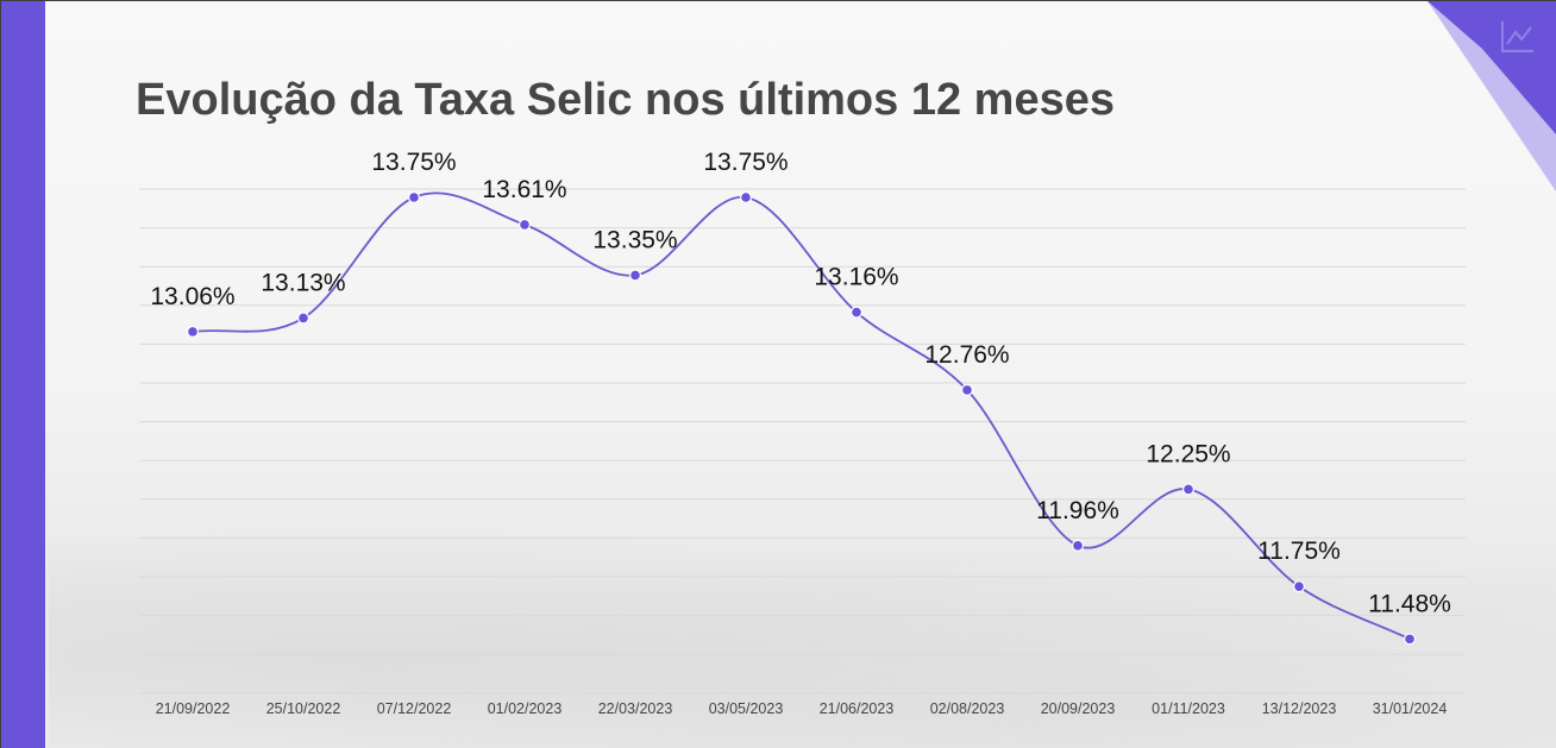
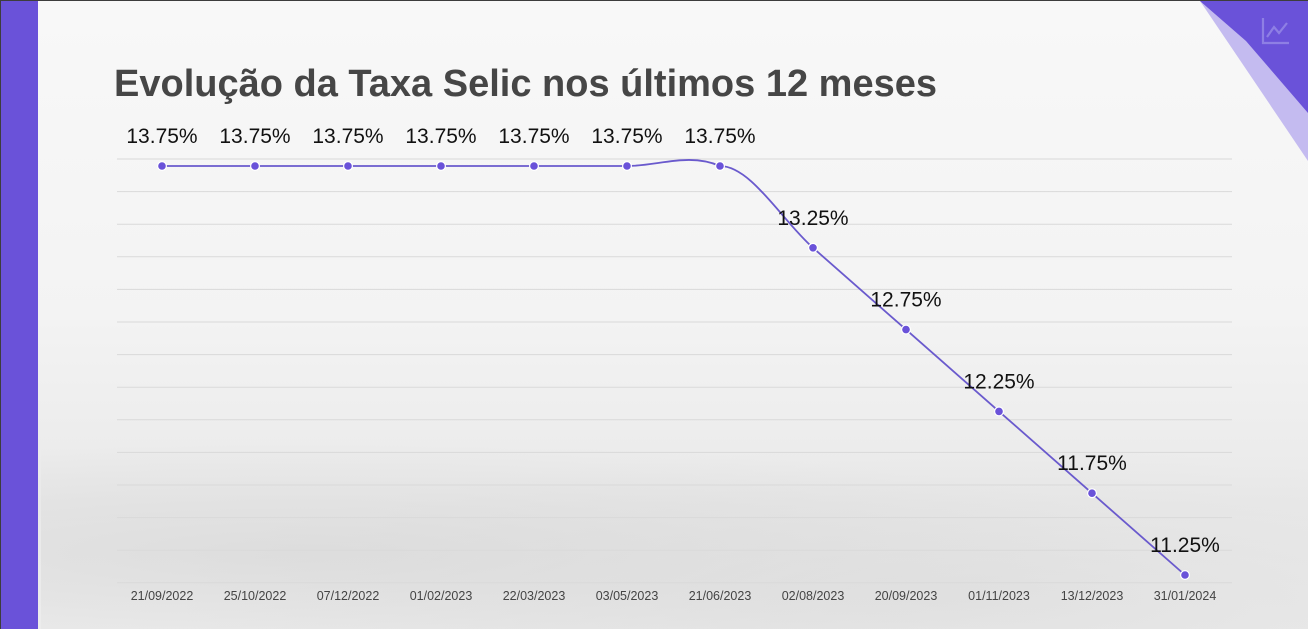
21/09/2022: 13.06% -> 13.75%
25/10/2022: 13.13% -> 13.75%
01/02/2023: 13.61% -> 13.75%
22/03/2023: 13.35% -> 13.75%
21/06/2023: 13.16% -> 13.75%
02/08/2023: 12.76% -> 13.25%
20/09/2023: 11.96% -> 12.75%
31/01/2024: 11.48% -> 11.25%
